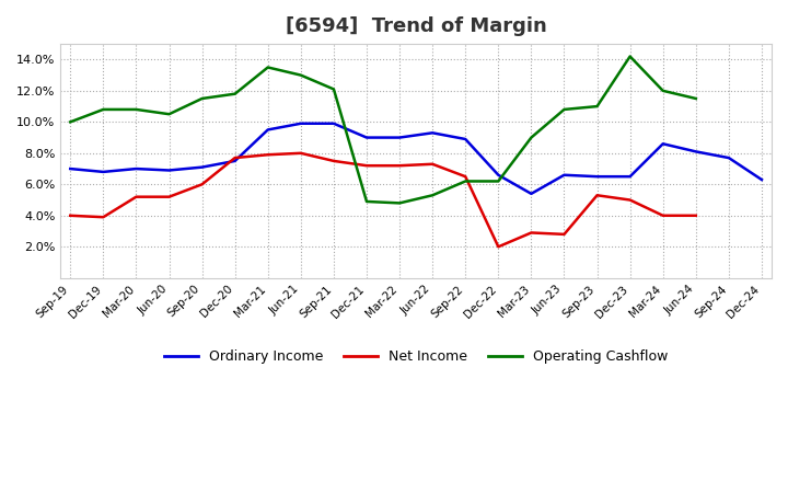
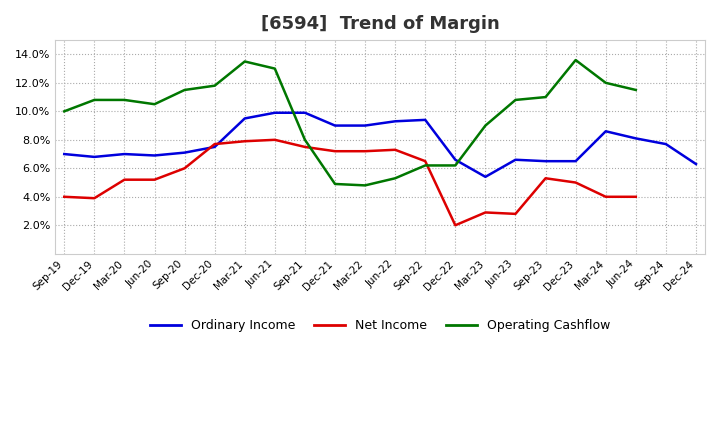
Operating Cashflow/Sep-21: 12.1% -> 8.0%
Ordinary Income/Sep-22: 8.9% -> 9.4%
Operating Cashflow/Dec-23: 14.2% -> 13.6%
